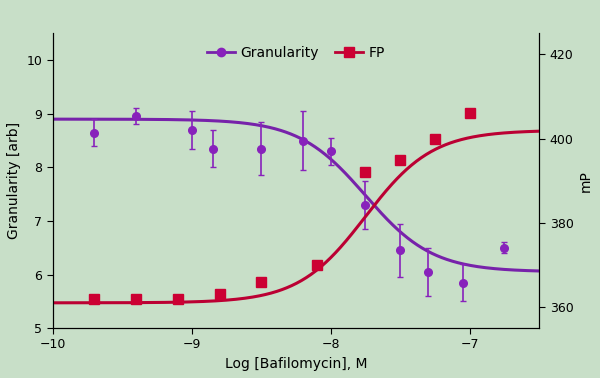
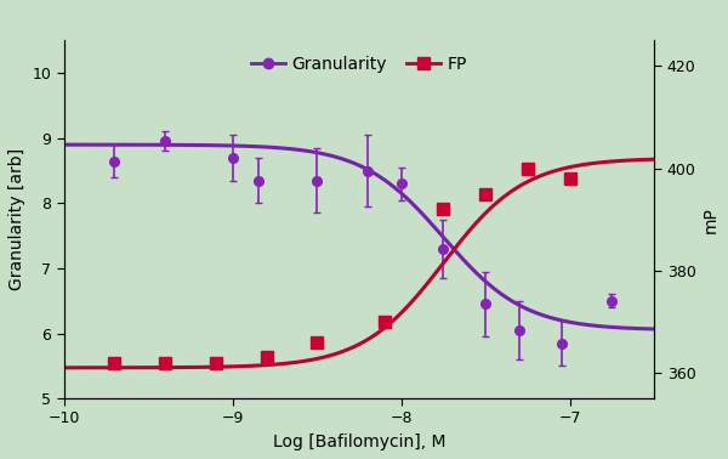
FP/−7: 406 -> 398
